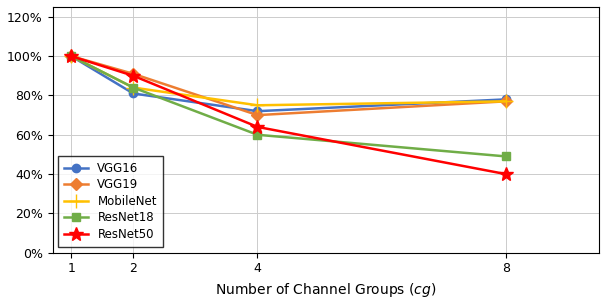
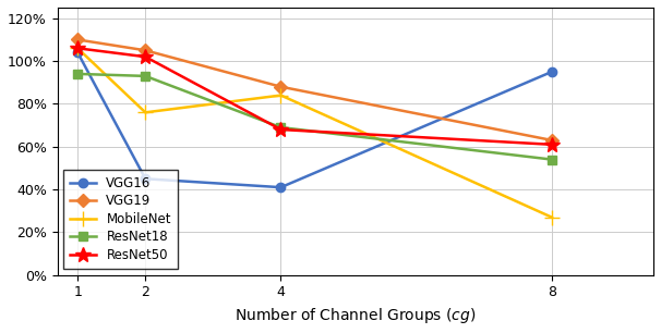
VGG16/1: 100% -> 104%
VGG19/1: 100% -> 110%
MobileNet/1: 100% -> 106%
ResNet18/1: 100% -> 94%
ResNet50/1: 100% -> 106%
VGG16/2: 81% -> 45%
VGG19/2: 91% -> 105%
MobileNet/2: 84% -> 76%
ResNet18/2: 84% -> 93%
ResNet50/2: 90% -> 102%
VGG16/4: 72% -> 41%
VGG19/4: 70% -> 88%
MobileNet/4: 75% -> 84%
ResNet18/4: 60% -> 69%
ResNet50/4: 64% -> 68%
VGG16/8: 78% -> 95%
VGG19/8: 77% -> 63%
MobileNet/8: 77% -> 27%
ResNet18/8: 49% -> 54%
ResNet50/8: 40% -> 61%
